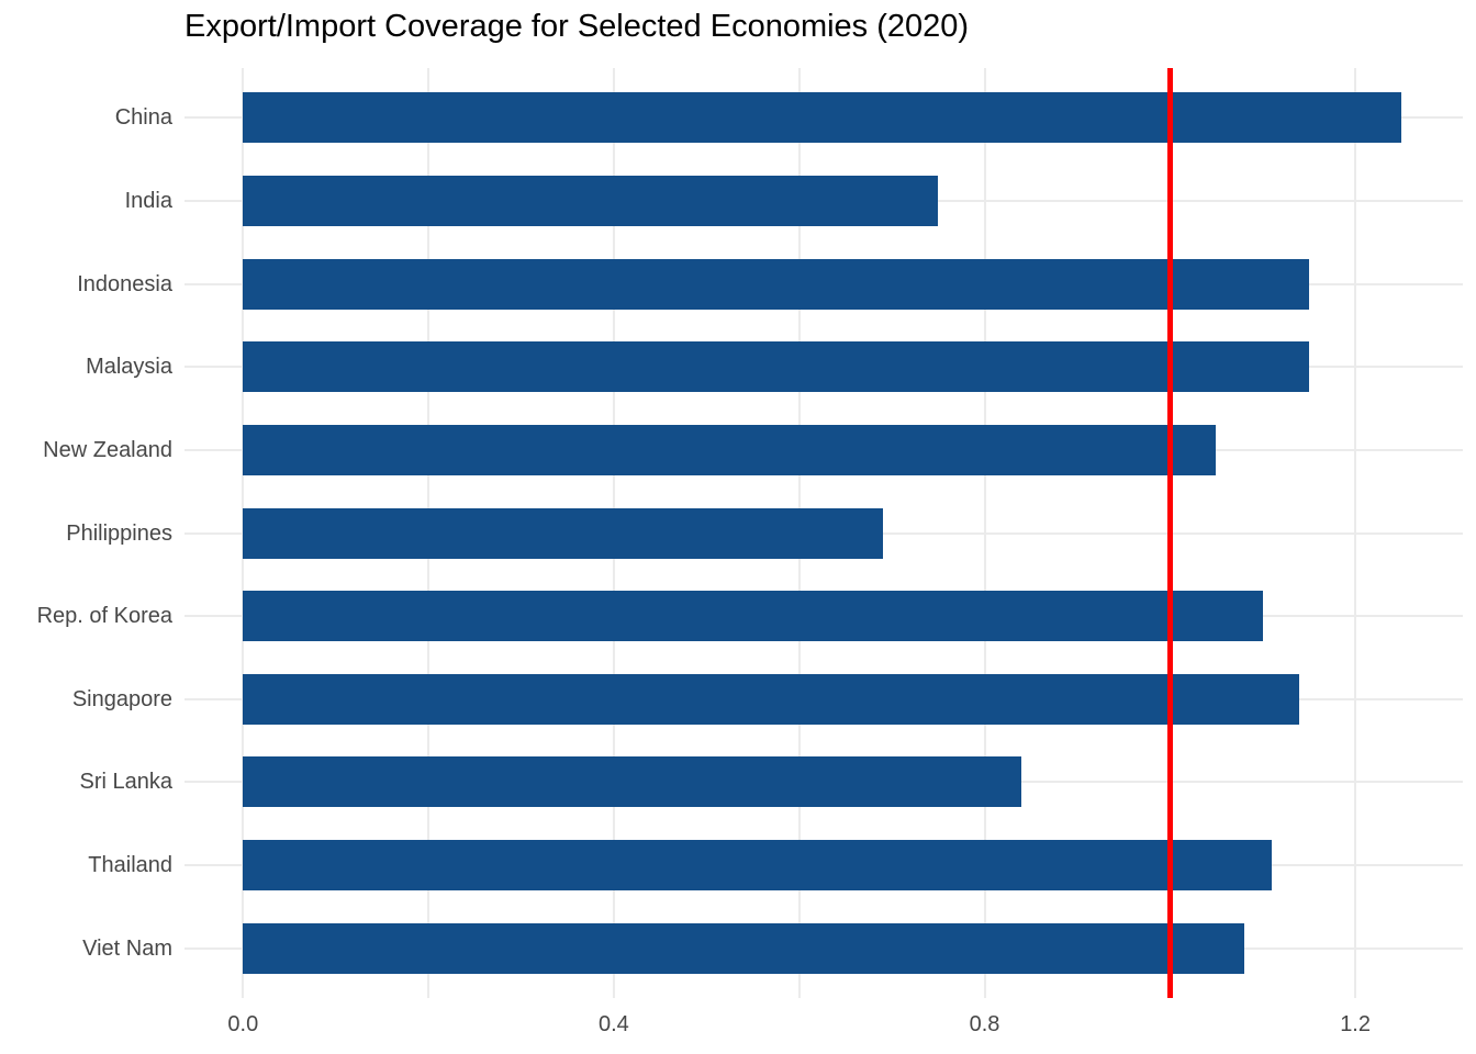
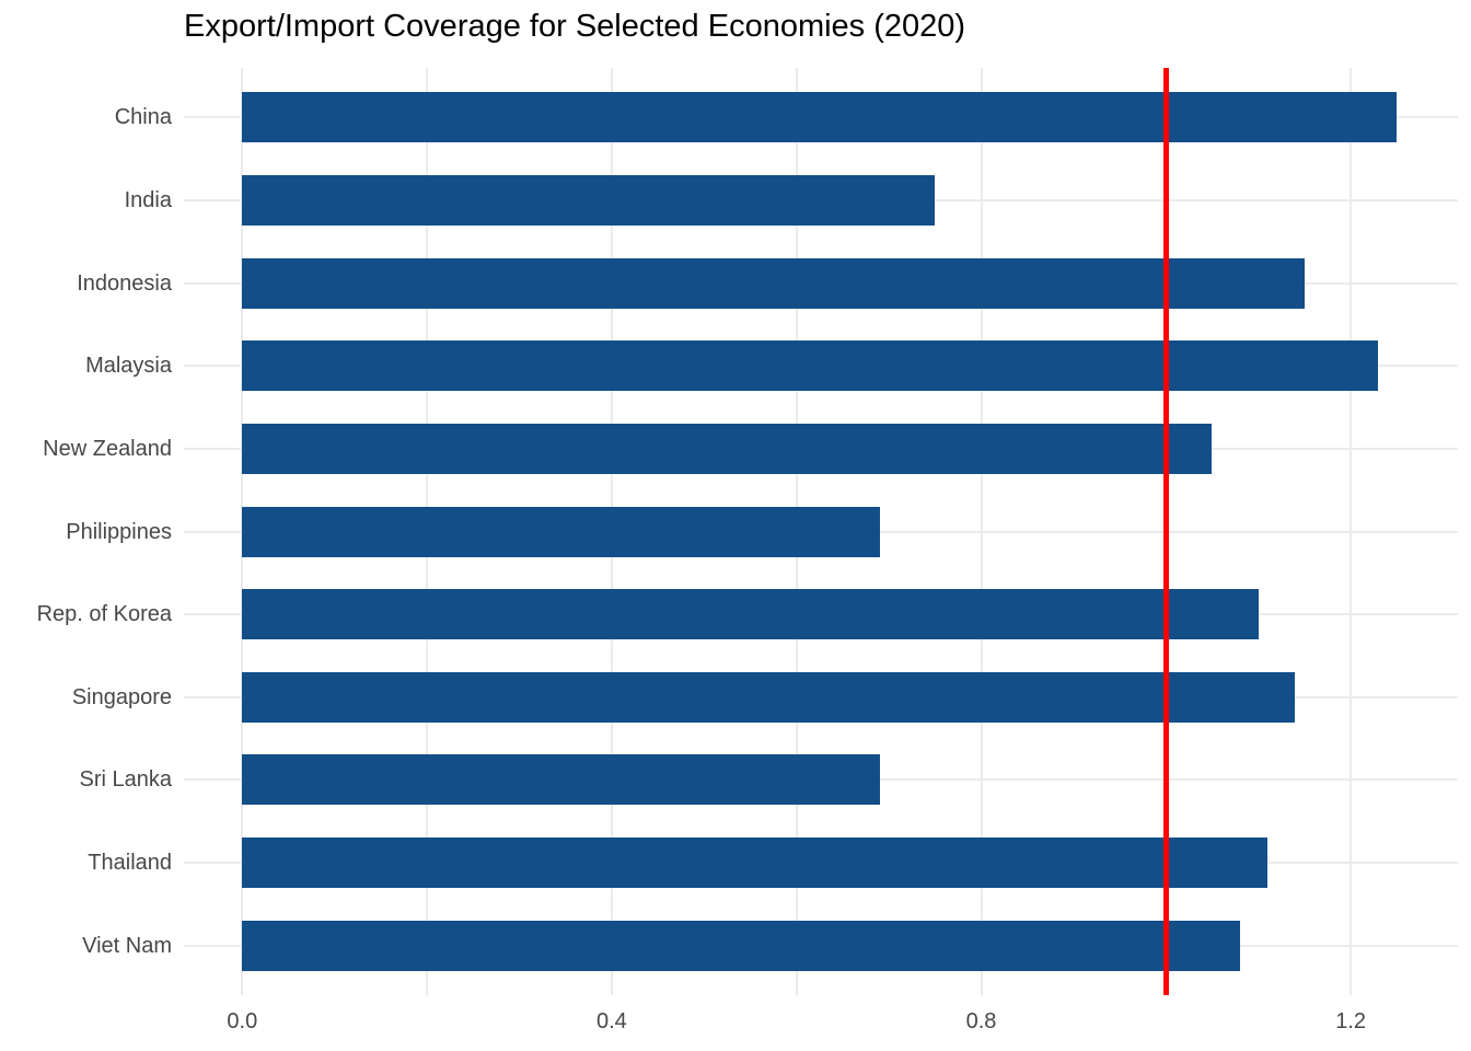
Malaysia: 1.15 -> 1.23
Sri Lanka: 0.84 -> 0.69
